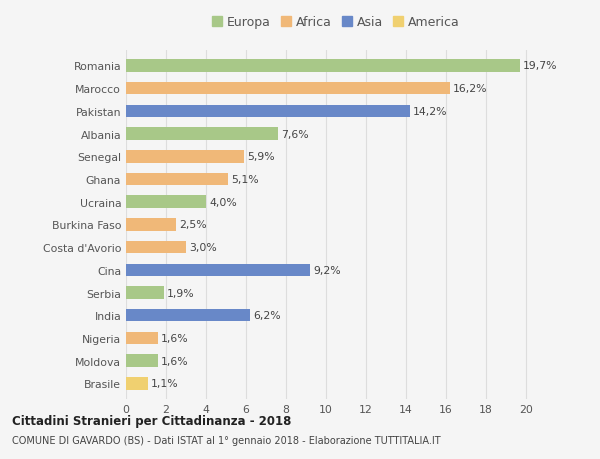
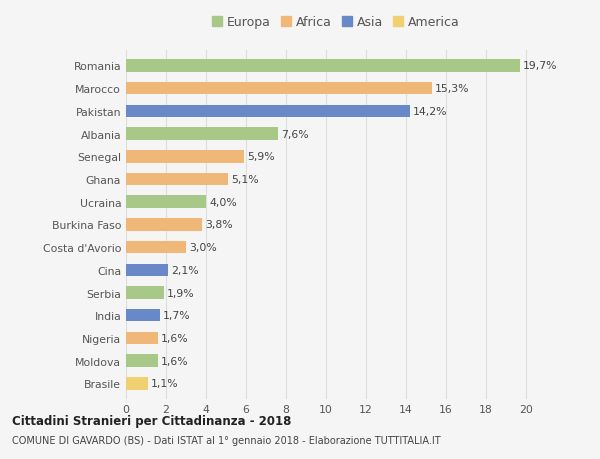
Marocco: 16,2% -> 15,3%
Burkina Faso: 2,5% -> 3,8%
Cina: 9,2% -> 2,1%
India: 6,2% -> 1,7%
